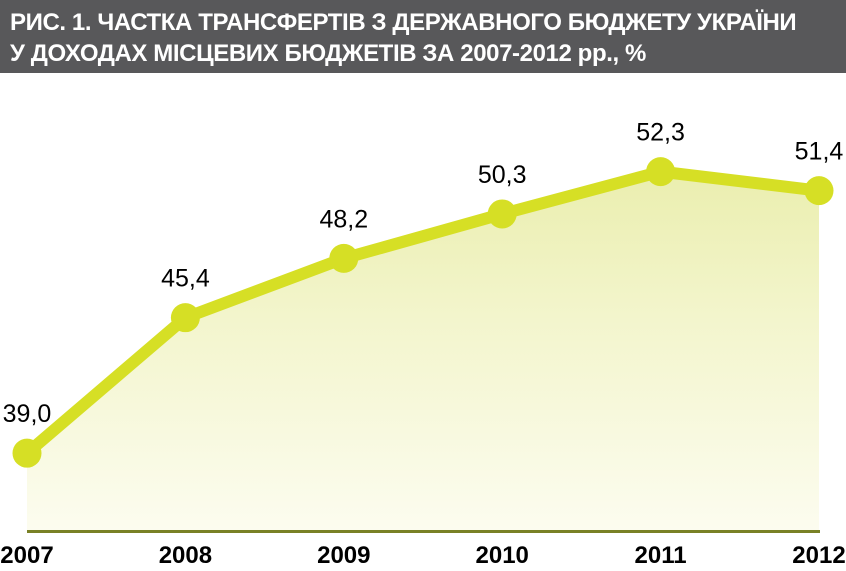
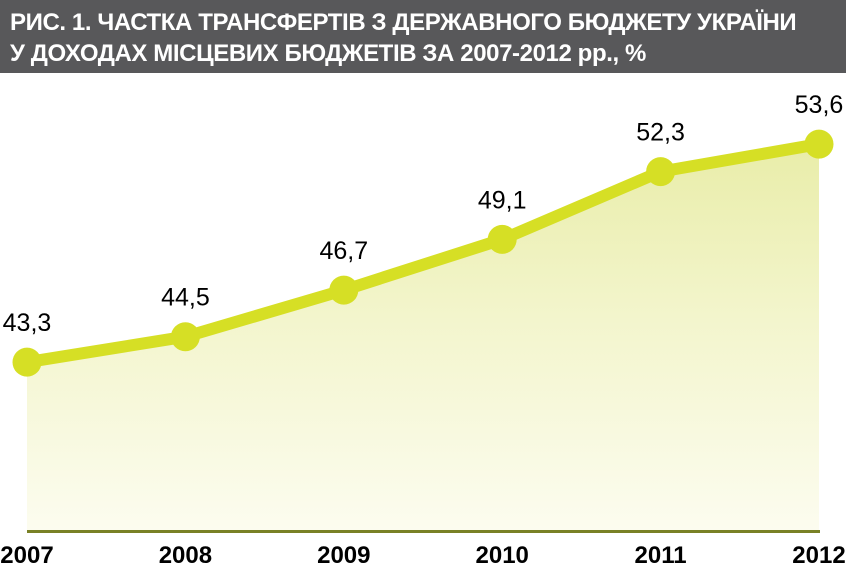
2007: 39,0 -> 43,3
2008: 45,4 -> 44,5
2009: 48,2 -> 46,7
2010: 50,3 -> 49,1
2012: 51,4 -> 53,6
